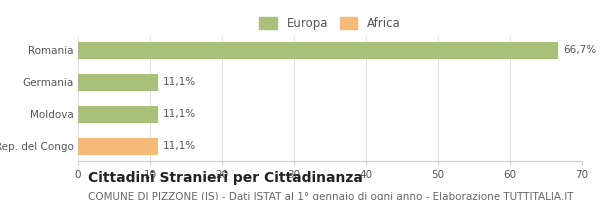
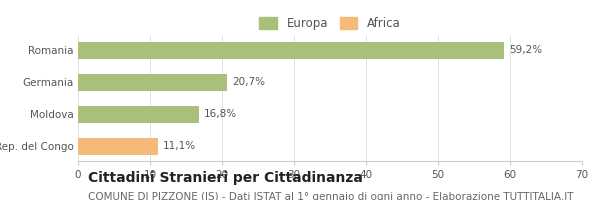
Romania: 66,7% -> 59,2%
Germania: 11,1% -> 20,7%
Moldova: 11,1% -> 16,8%
